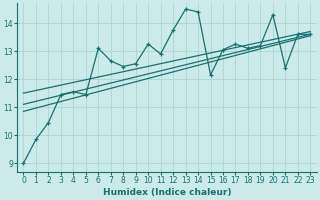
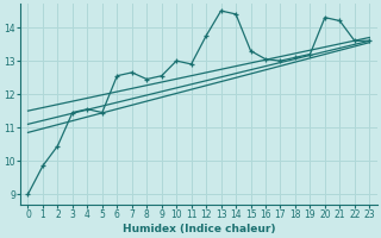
6: 13.10 -> 12.55
10: 13.25 -> 13.00
15: 12.15 -> 13.30
17: 13.25 -> 13.00
21: 12.40 -> 14.20
